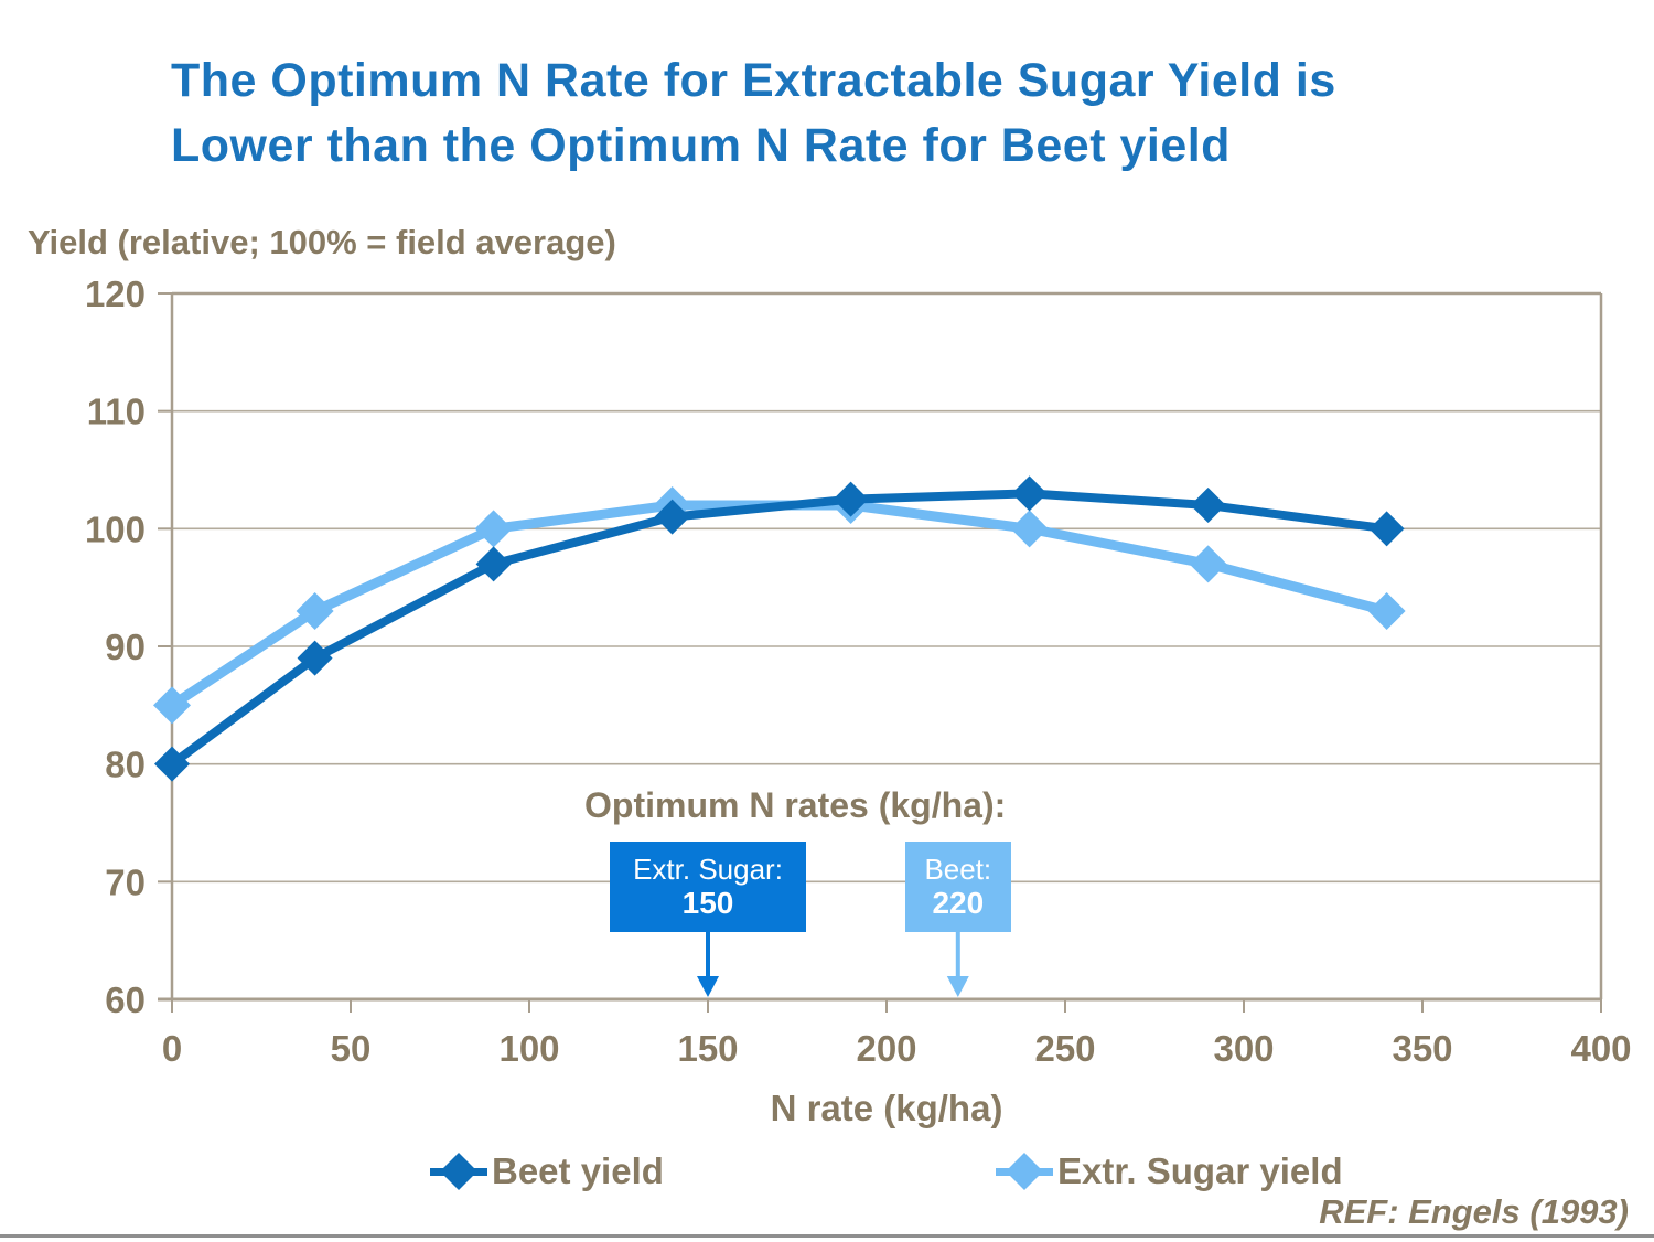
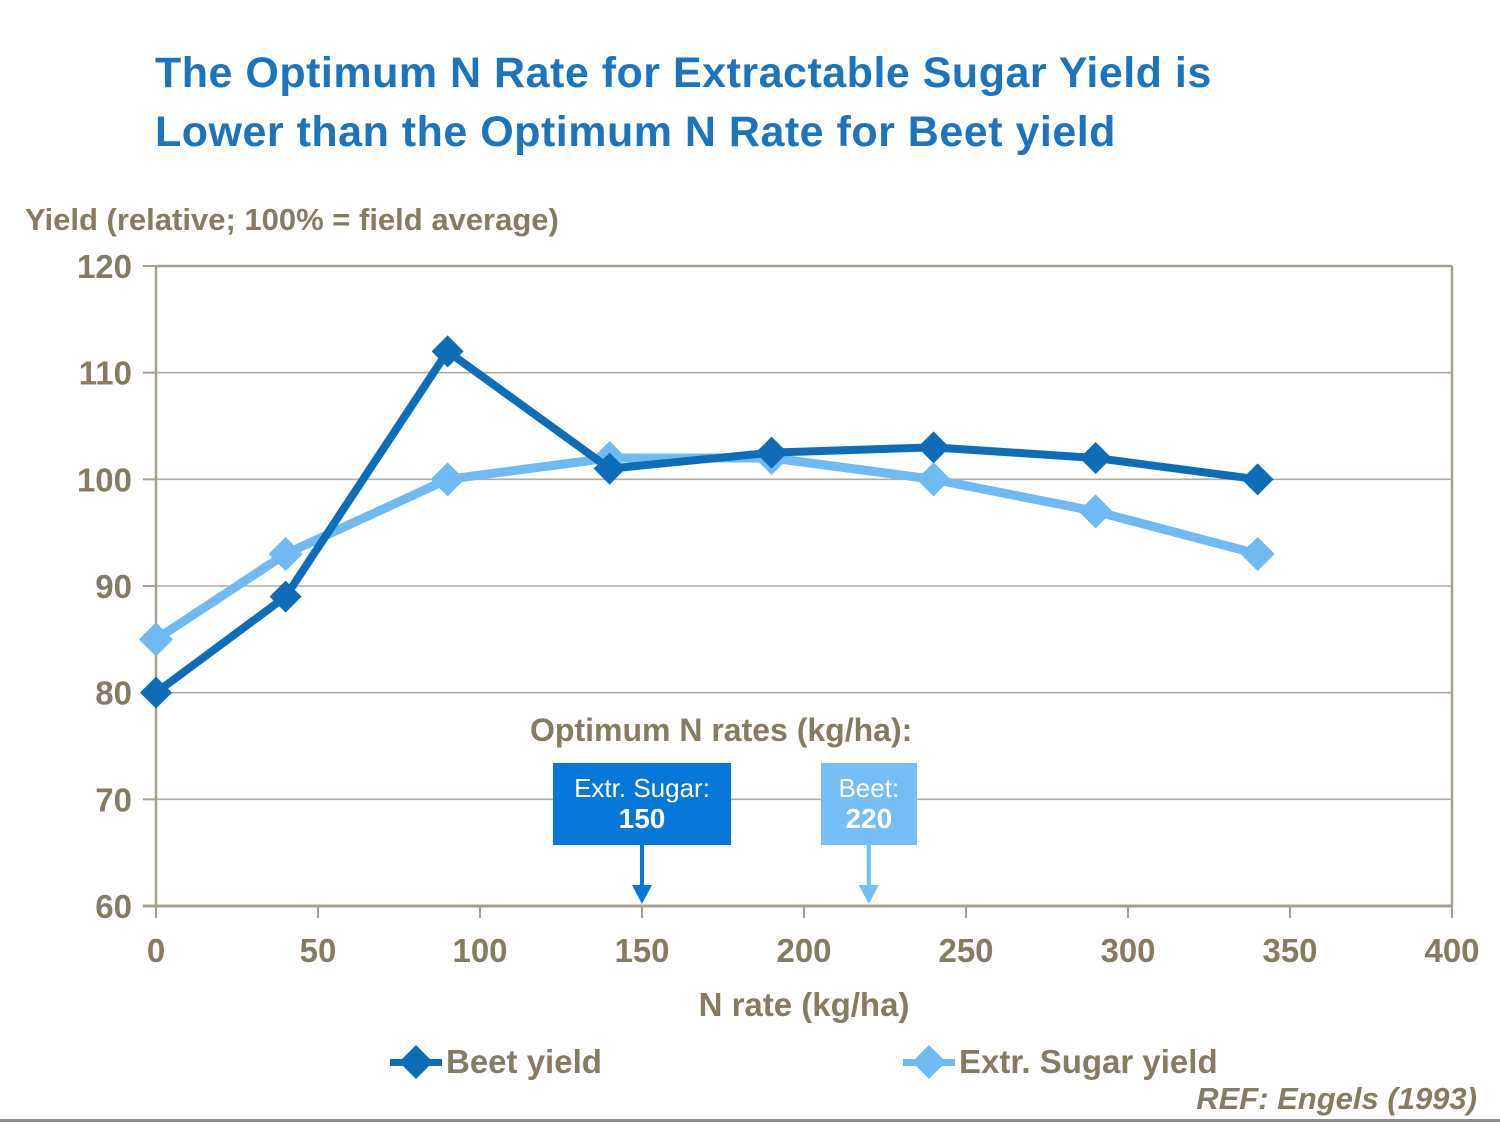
Beet yield/90: 97 -> 112
